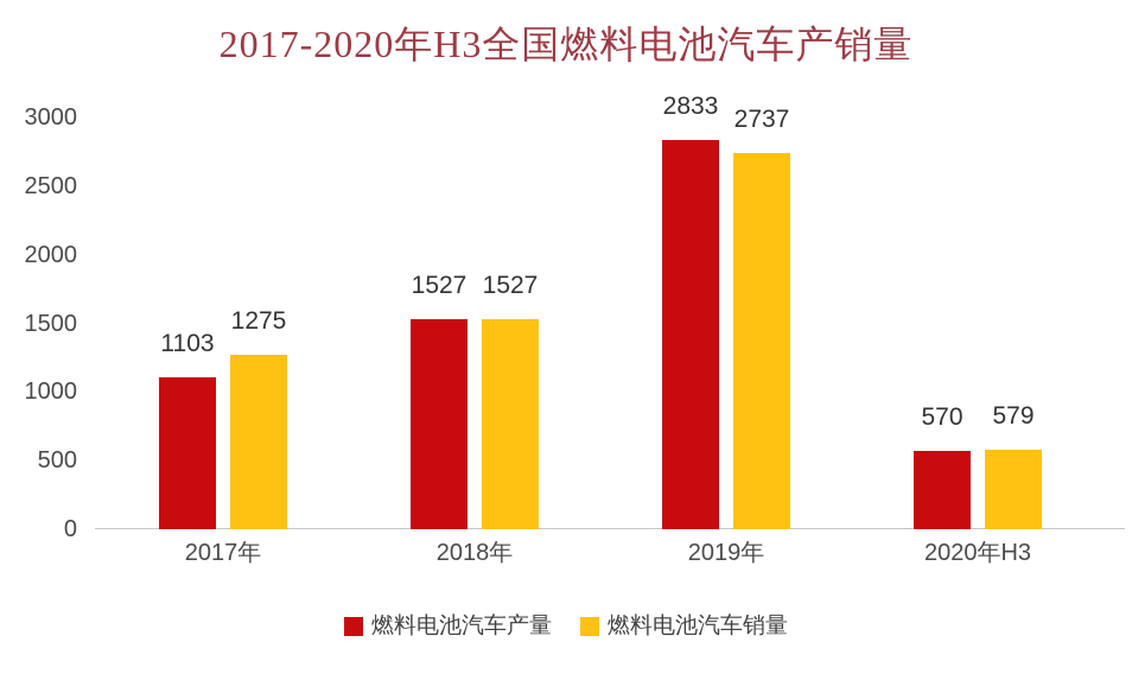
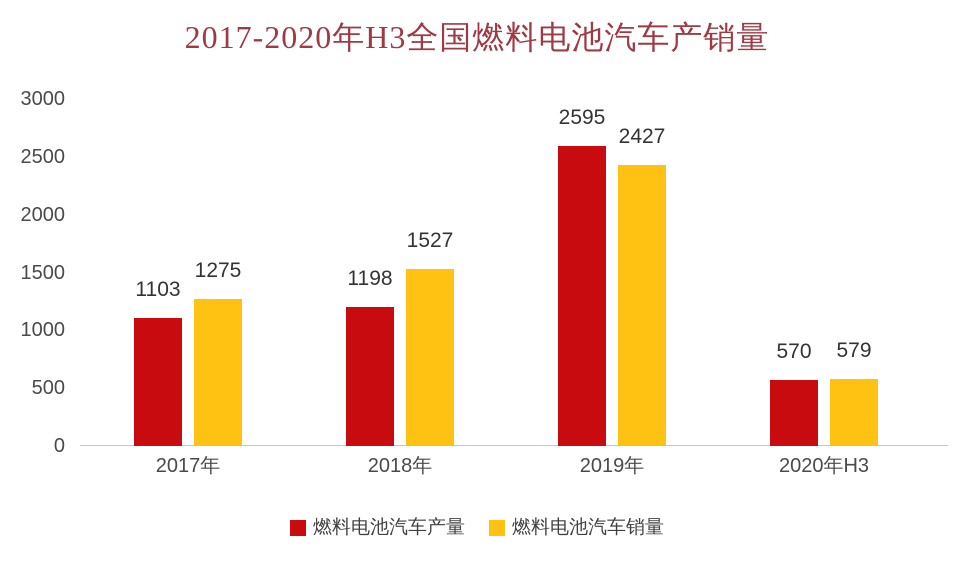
燃料电池汽车产量/2018年: 1527 -> 1198
燃料电池汽车产量/2019年: 2833 -> 2595
燃料电池汽车销量/2019年: 2737 -> 2427
